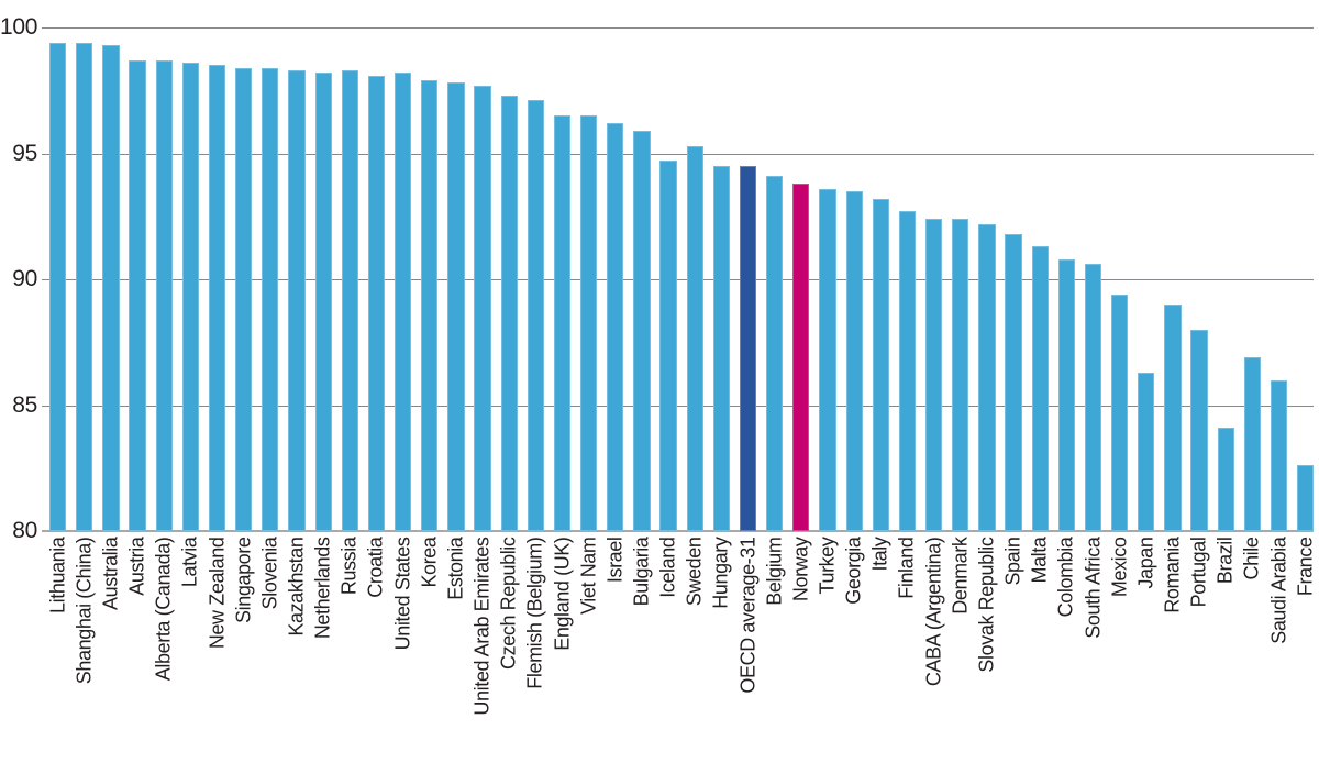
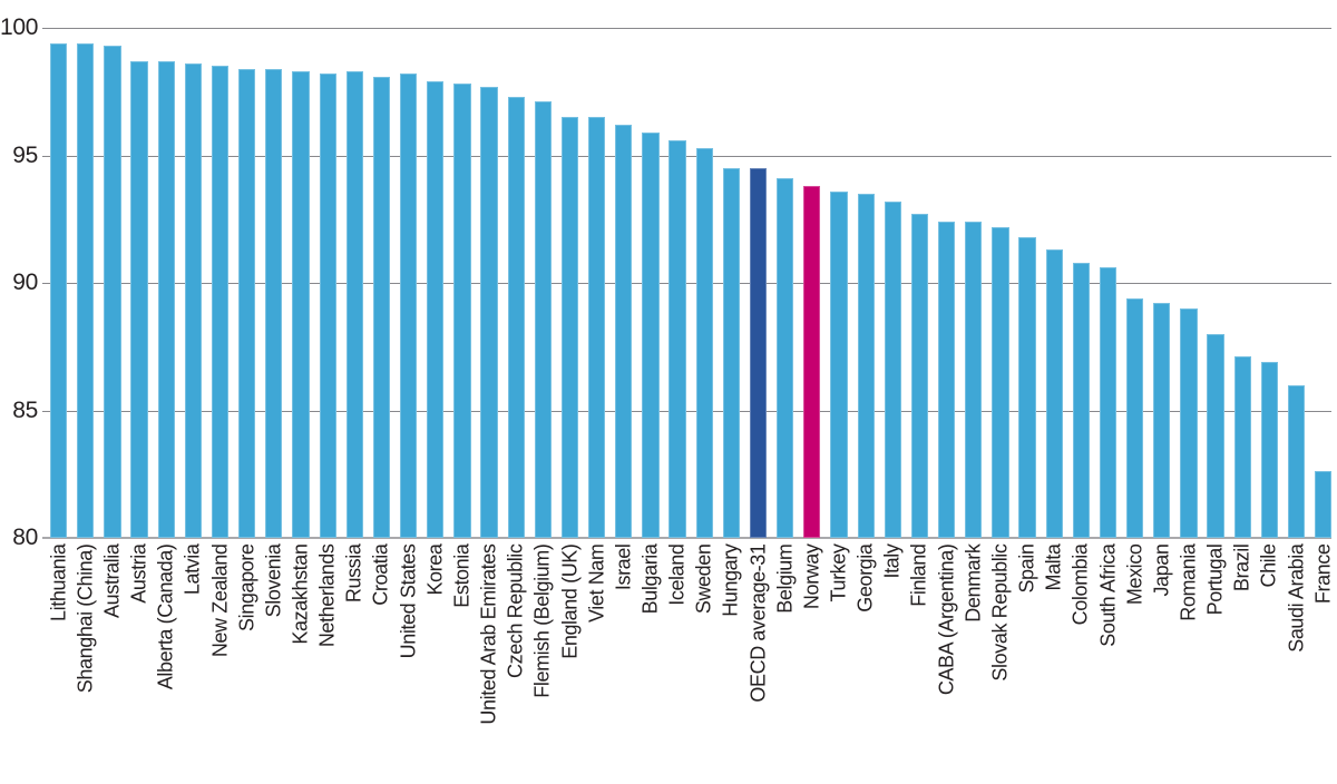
Iceland: 94.7 -> 95.6
Japan: 86.3 -> 89.2
Brazil: 84.1 -> 87.1
